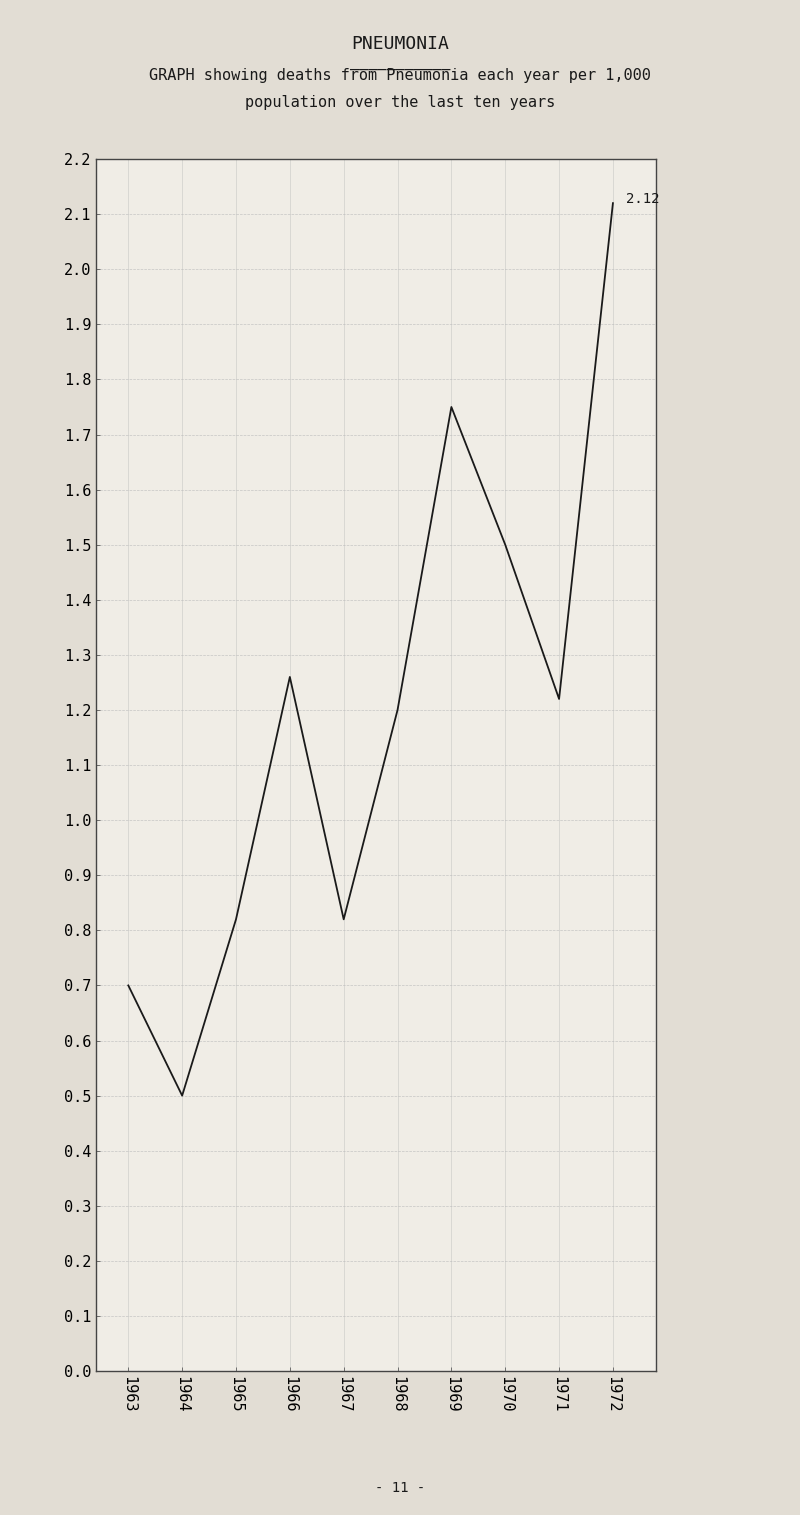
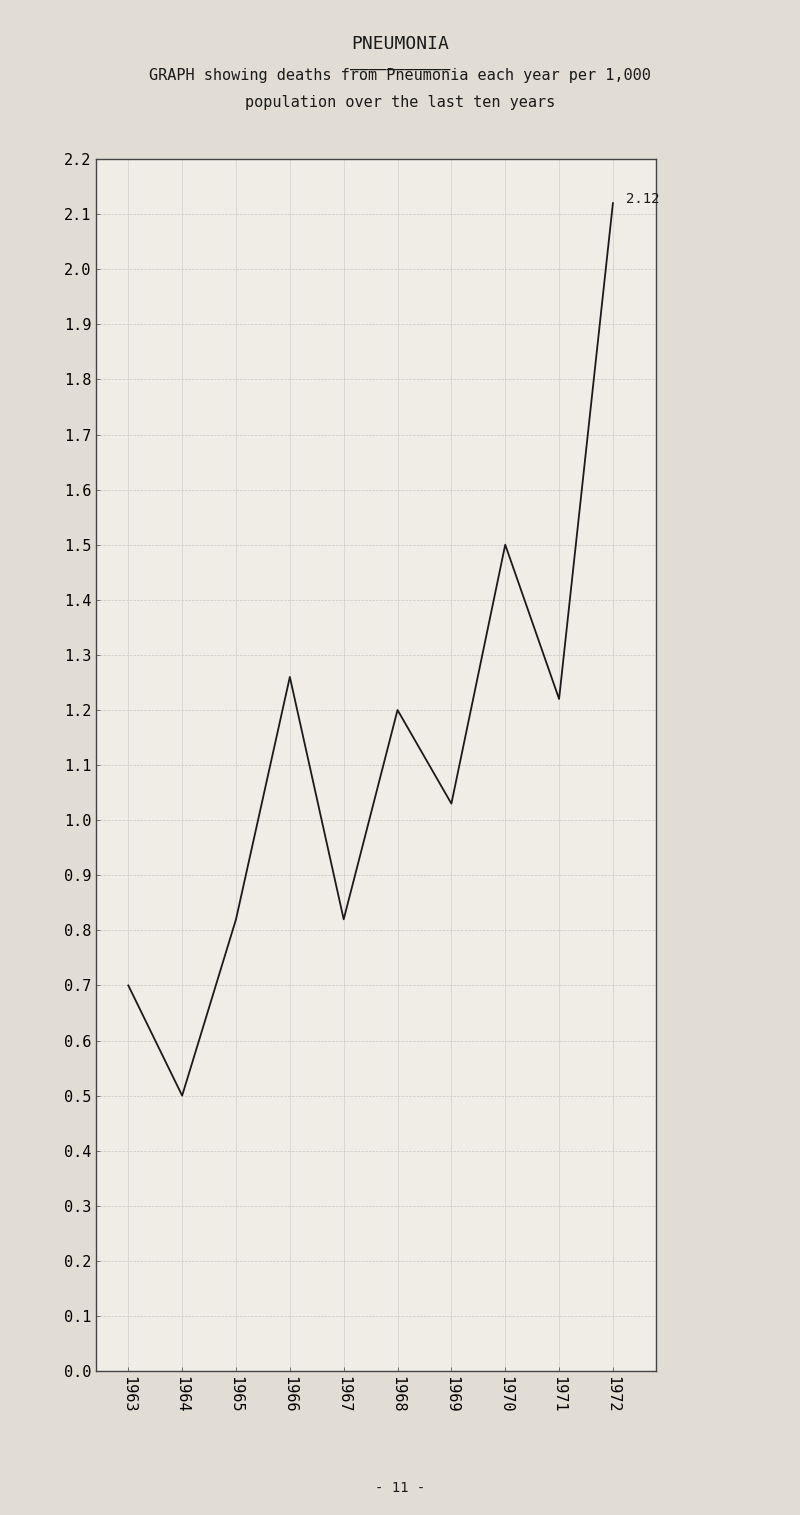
1969: 1.75 -> 1.03
